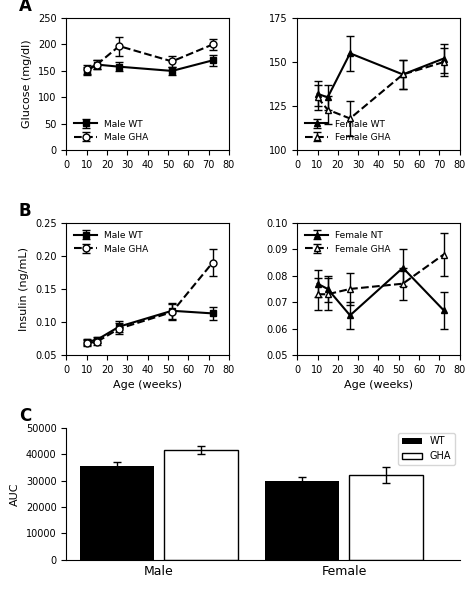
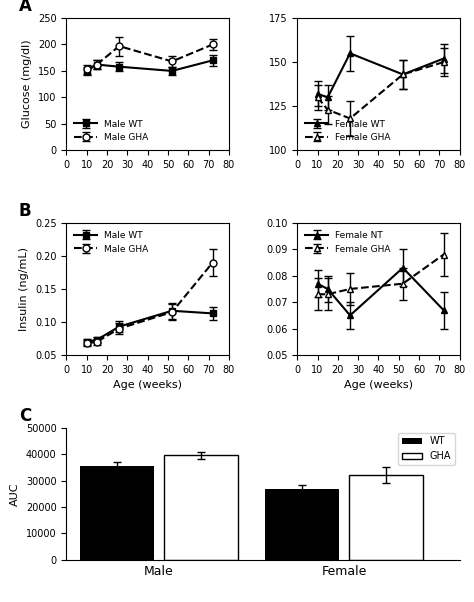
GHA/Male: 41500 -> 39500
WT/Female: 30000 -> 27000
